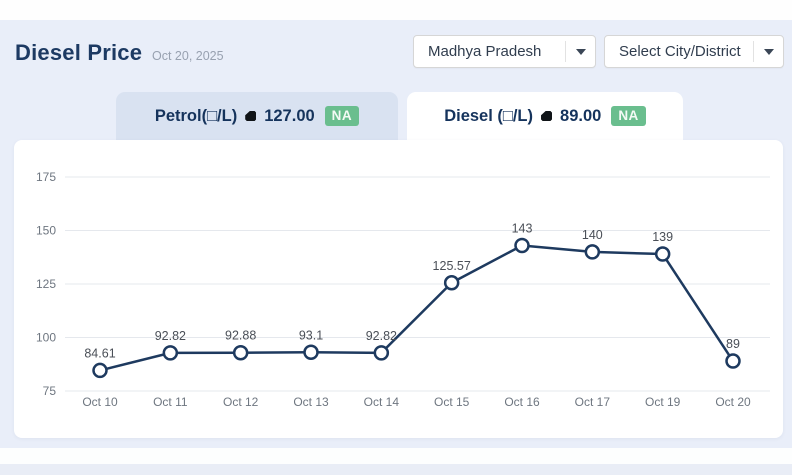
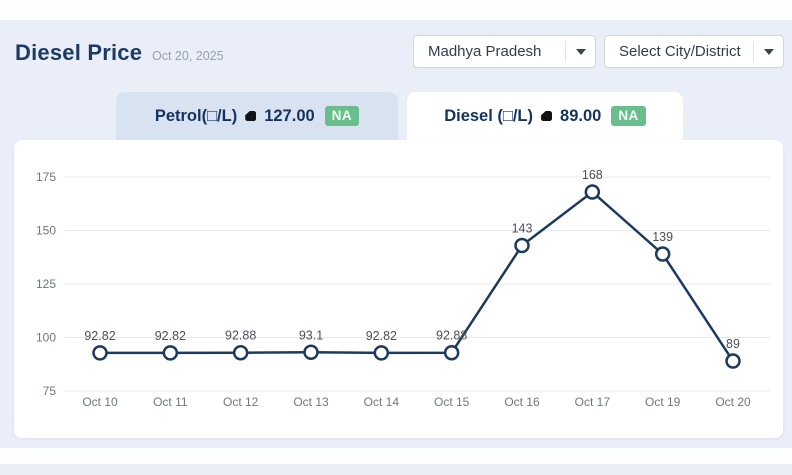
Oct 10: 84.61 -> 92.82
Oct 15: 125.57 -> 92.88
Oct 17: 140 -> 168
